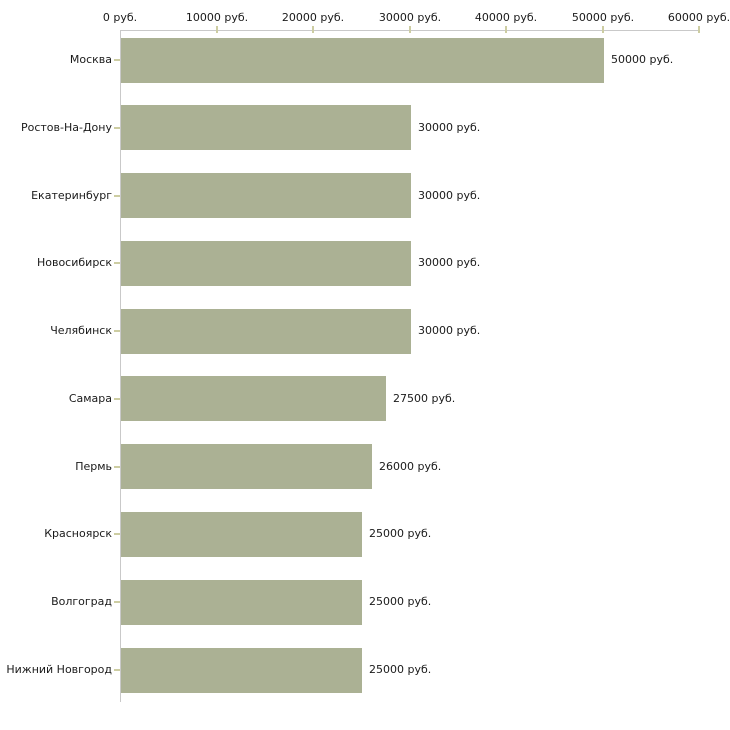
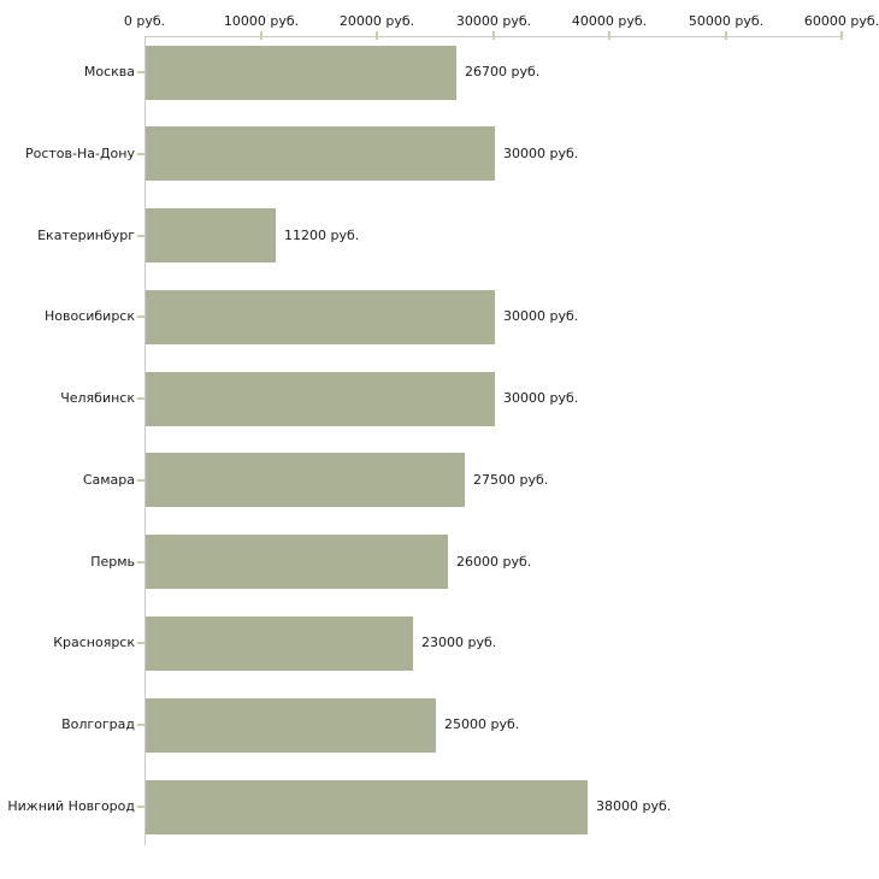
Москва: 50000 -> 26700
Екатеринбург: 30000 -> 11200
Красноярск: 25000 -> 23000
Нижний Новгород: 25000 -> 38000
